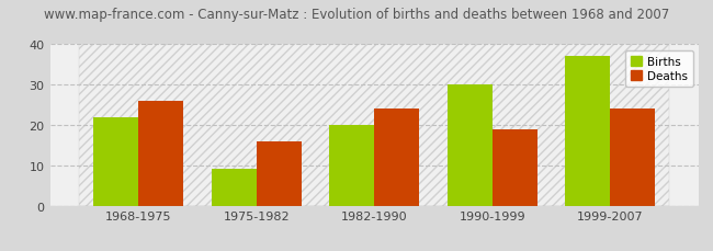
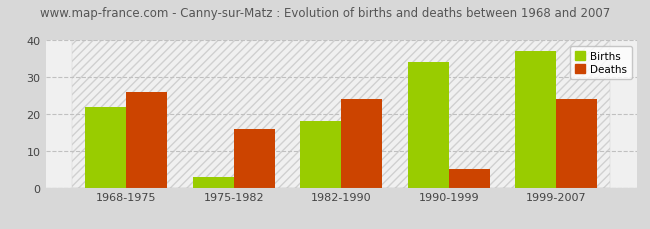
Births/1975-1982: 9 -> 3
Births/1982-1990: 20 -> 18
Births/1990-1999: 30 -> 34
Deaths/1990-1999: 19 -> 5
